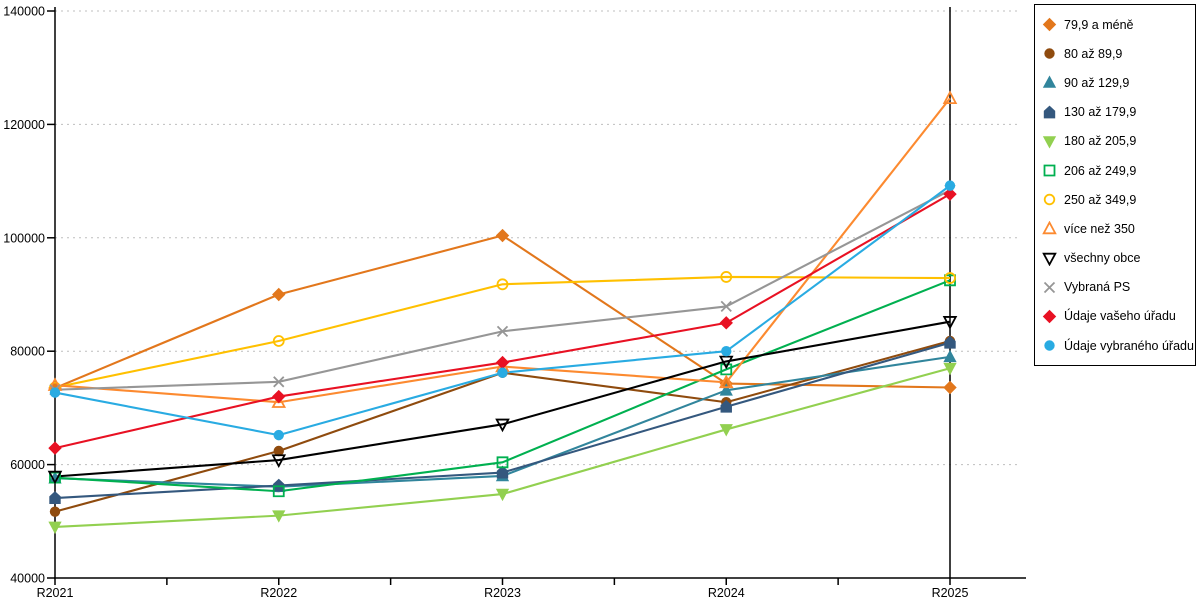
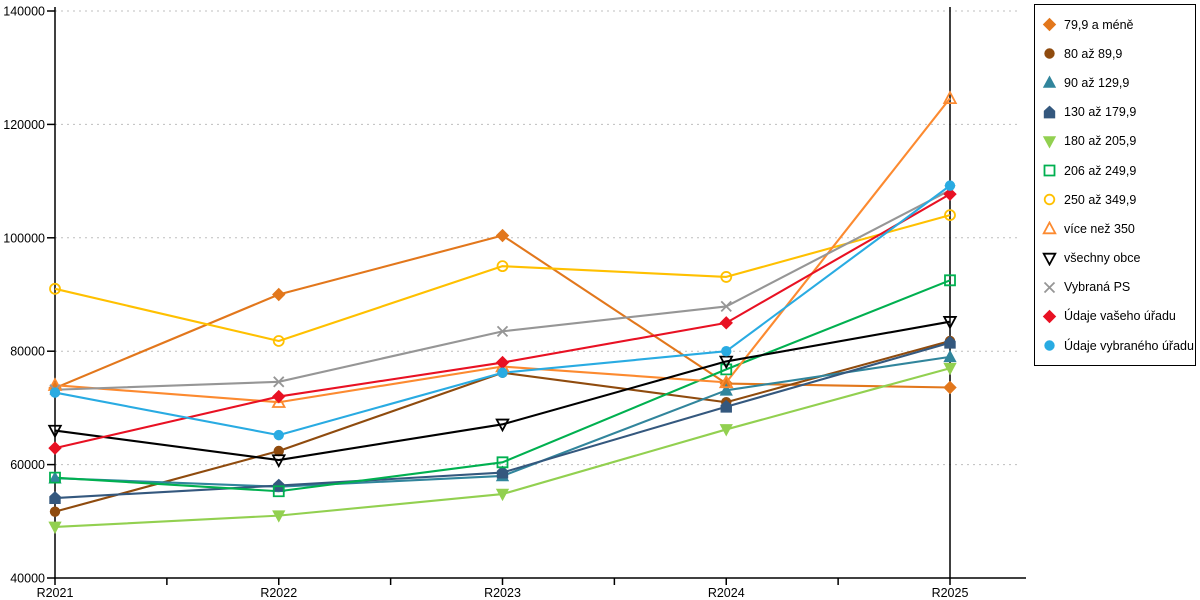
250 až 349,9/R2021: 74000 -> 91000
všechny obce/R2021: 58000 -> 66000
250 až 349,9/R2023: 92000 -> 95000
250 až 349,9/R2025: 93000 -> 104000
